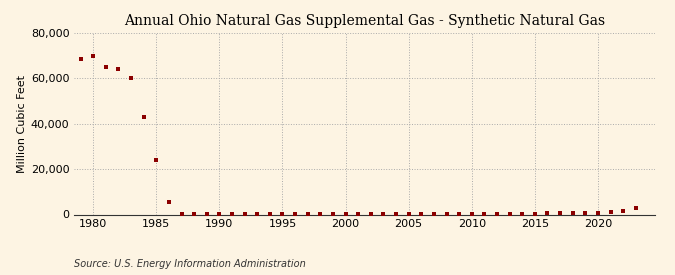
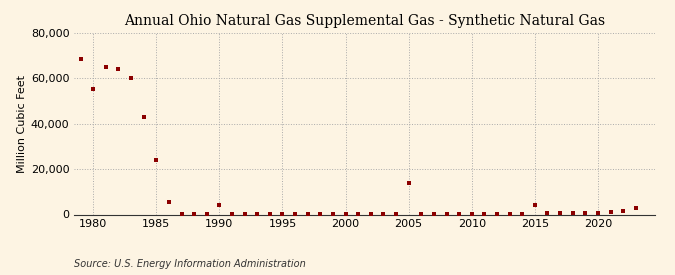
1980: 70,000 -> 55,500
1990: 100 -> 4,000
2005: 0 -> 14,000
2015: 400 -> 4,000
